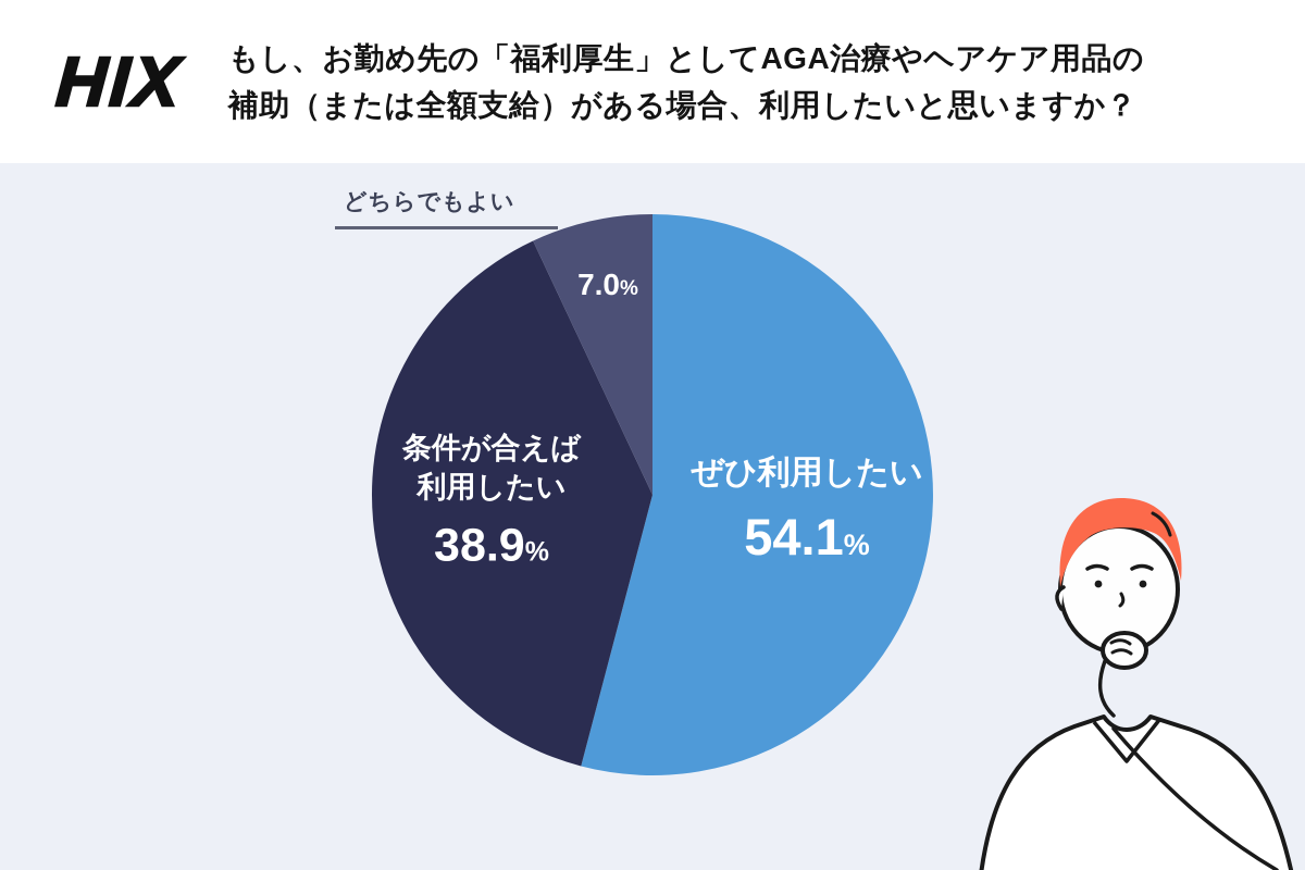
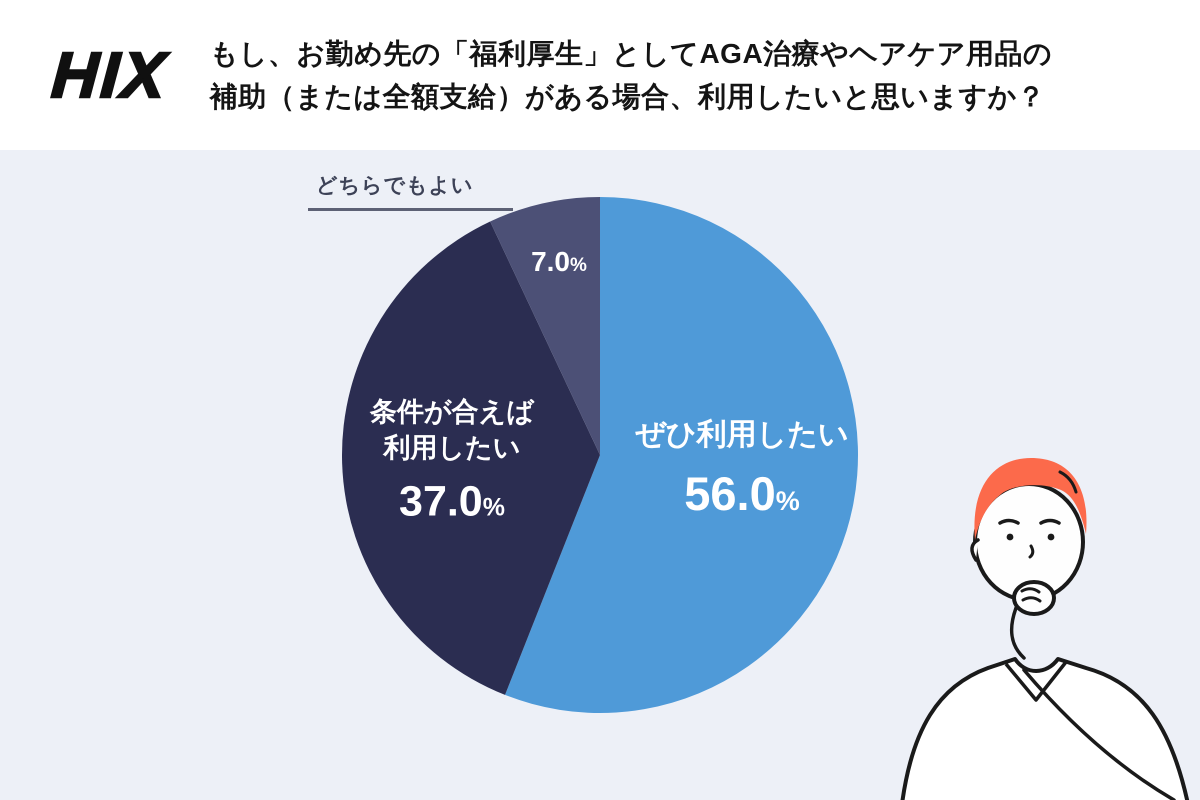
ぜひ利用したい: 54.1 -> 56.0
条件が合えば利用したい: 38.9 -> 37.0
